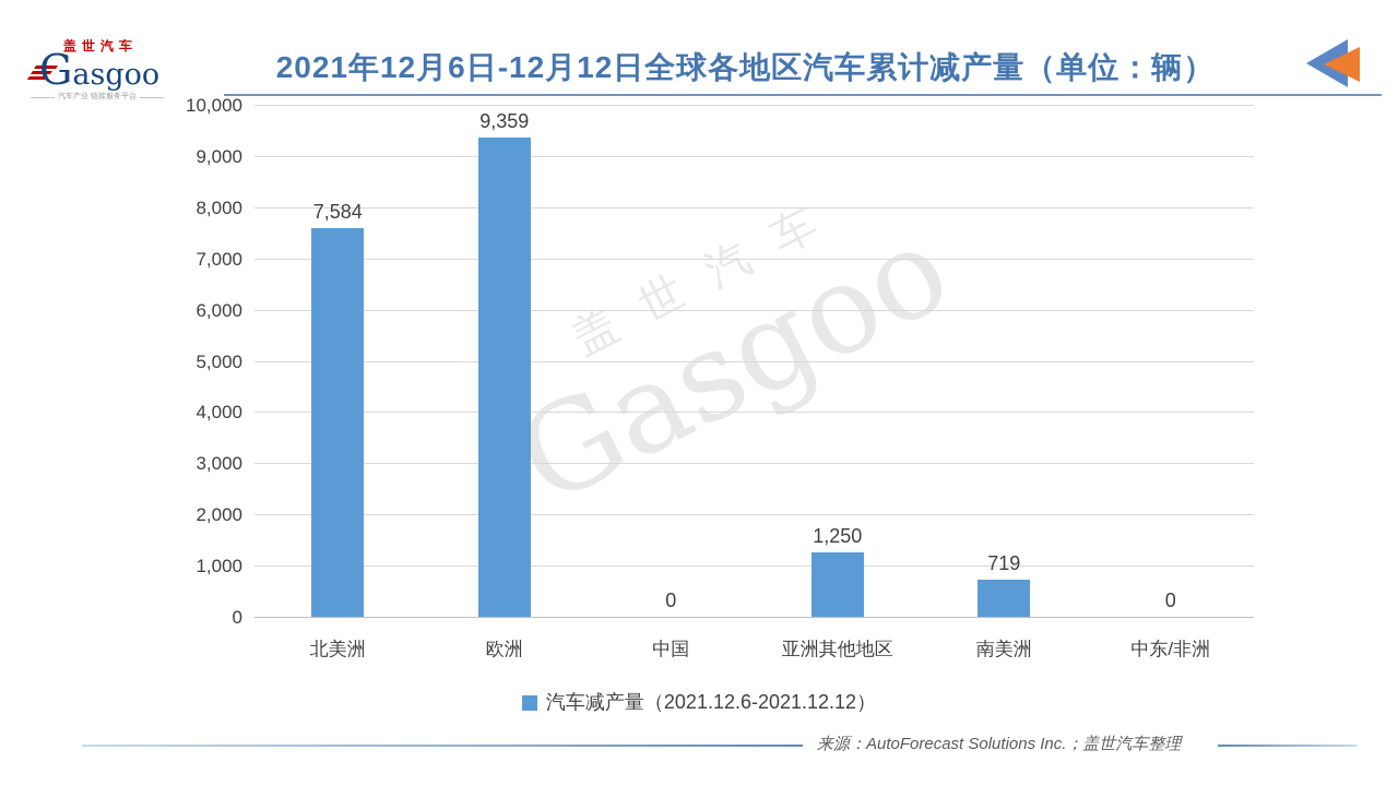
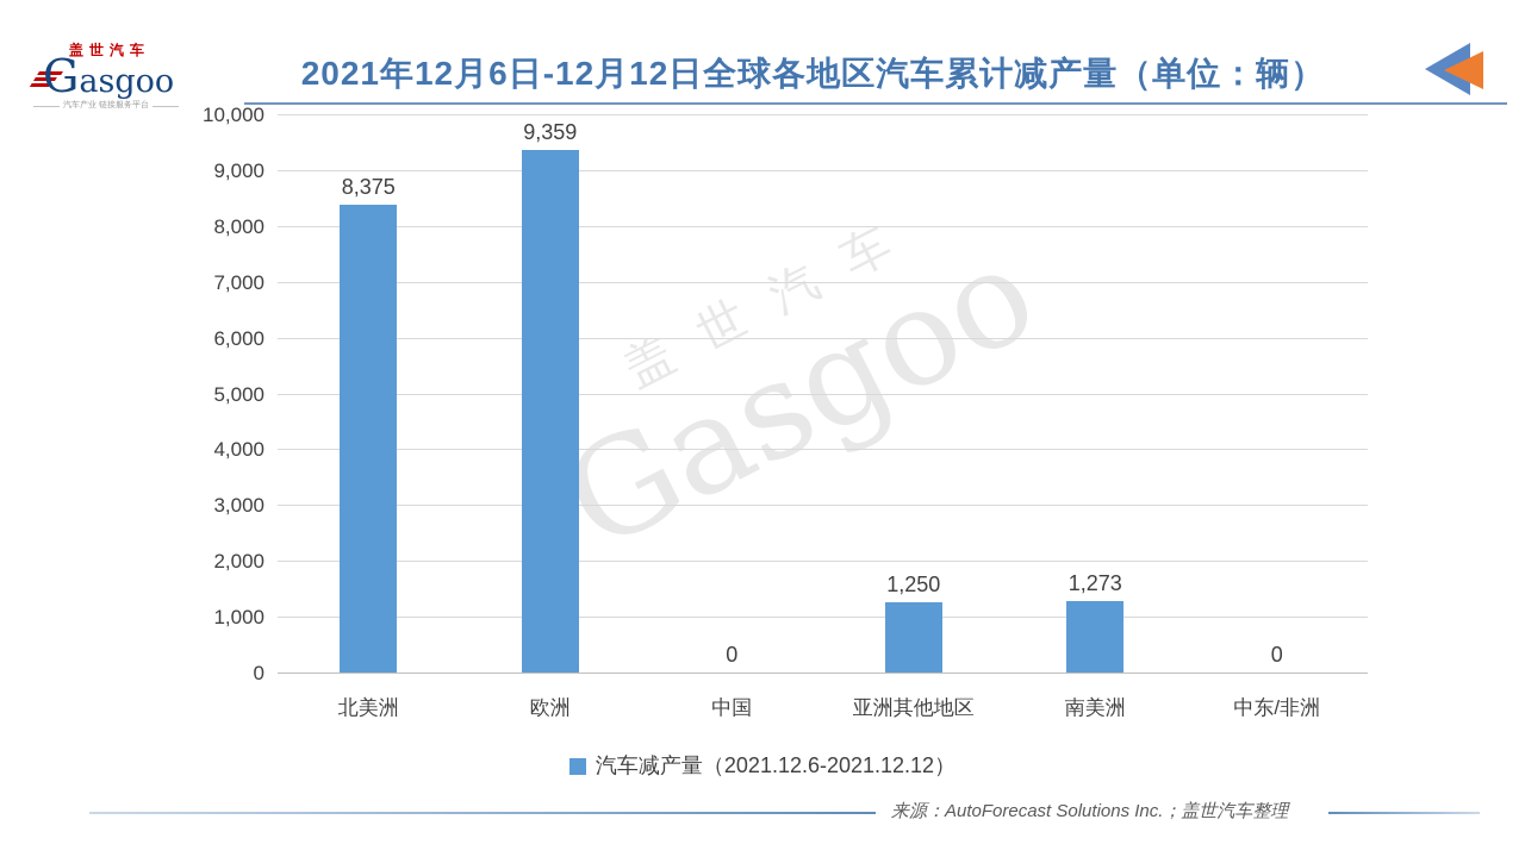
北美洲: 7,584 -> 8,375
南美洲: 719 -> 1,273
